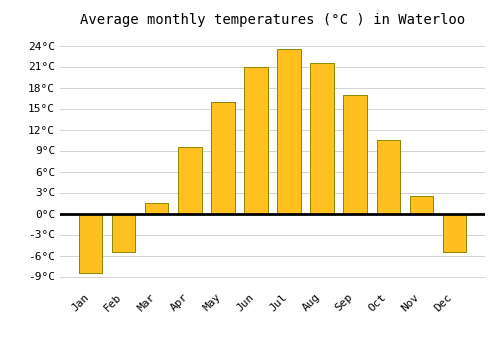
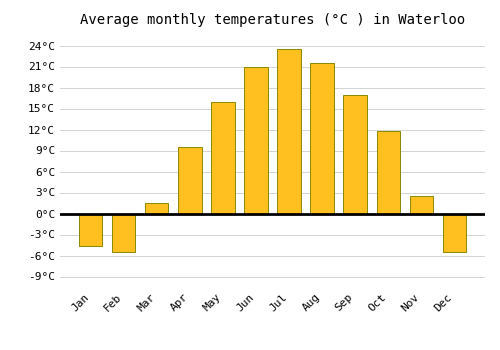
Jan: -8.5°C -> -4.6°C
Oct: 10.5°C -> 11.8°C
